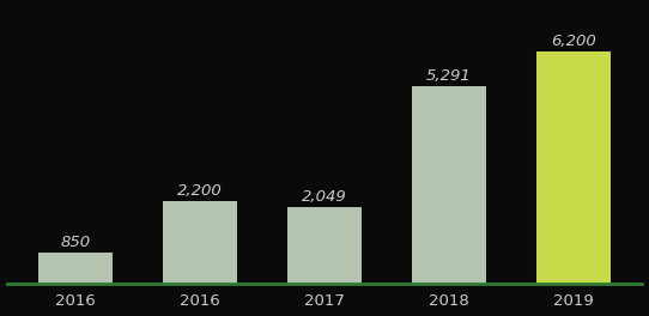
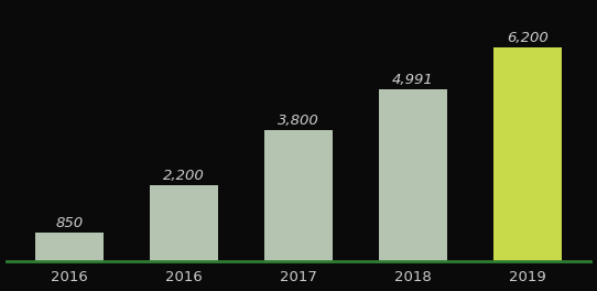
2017: 2,049 -> 3,800
2018: 5,291 -> 4,991
